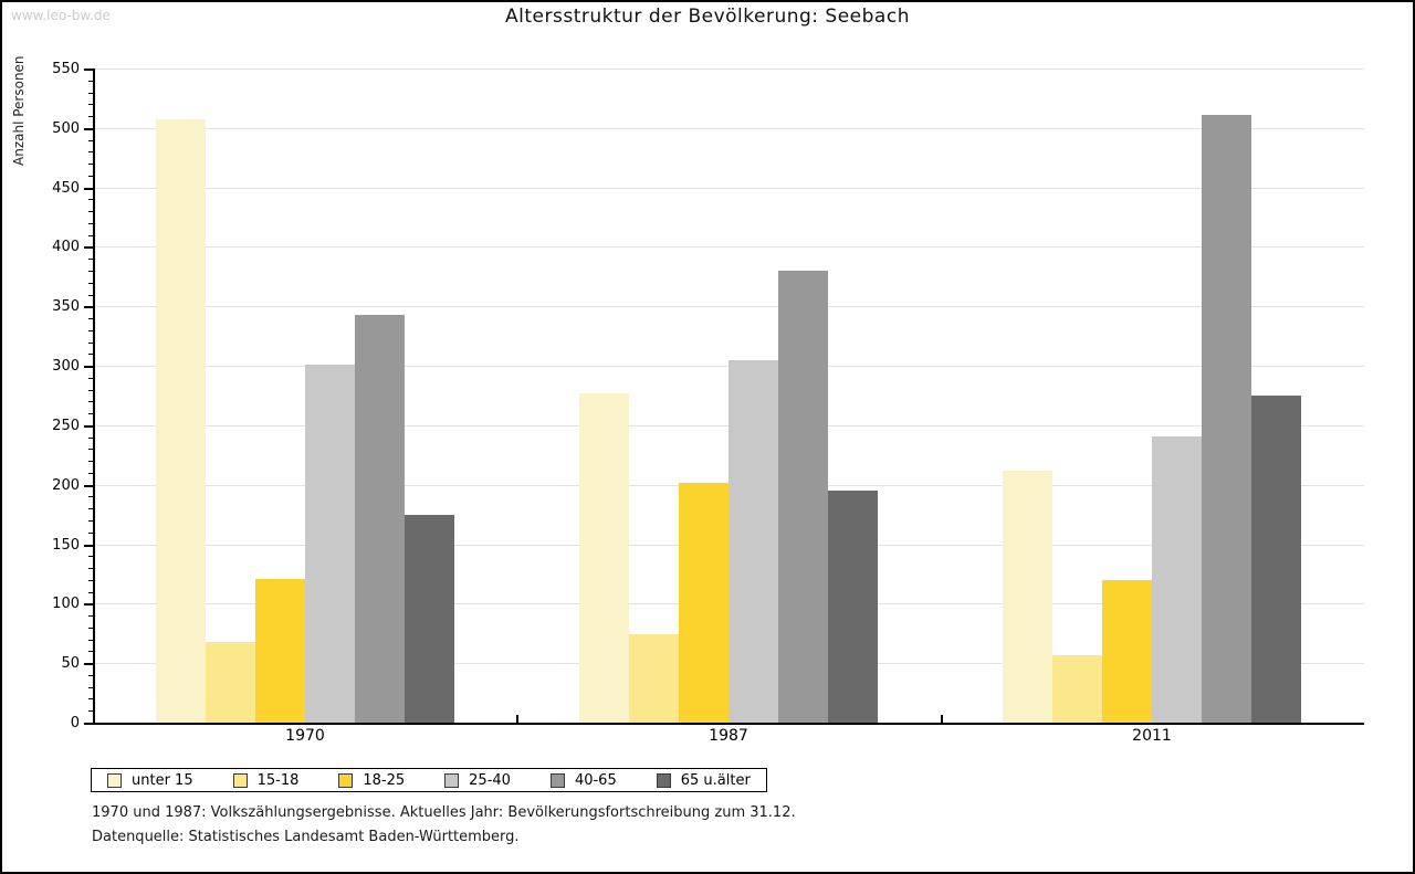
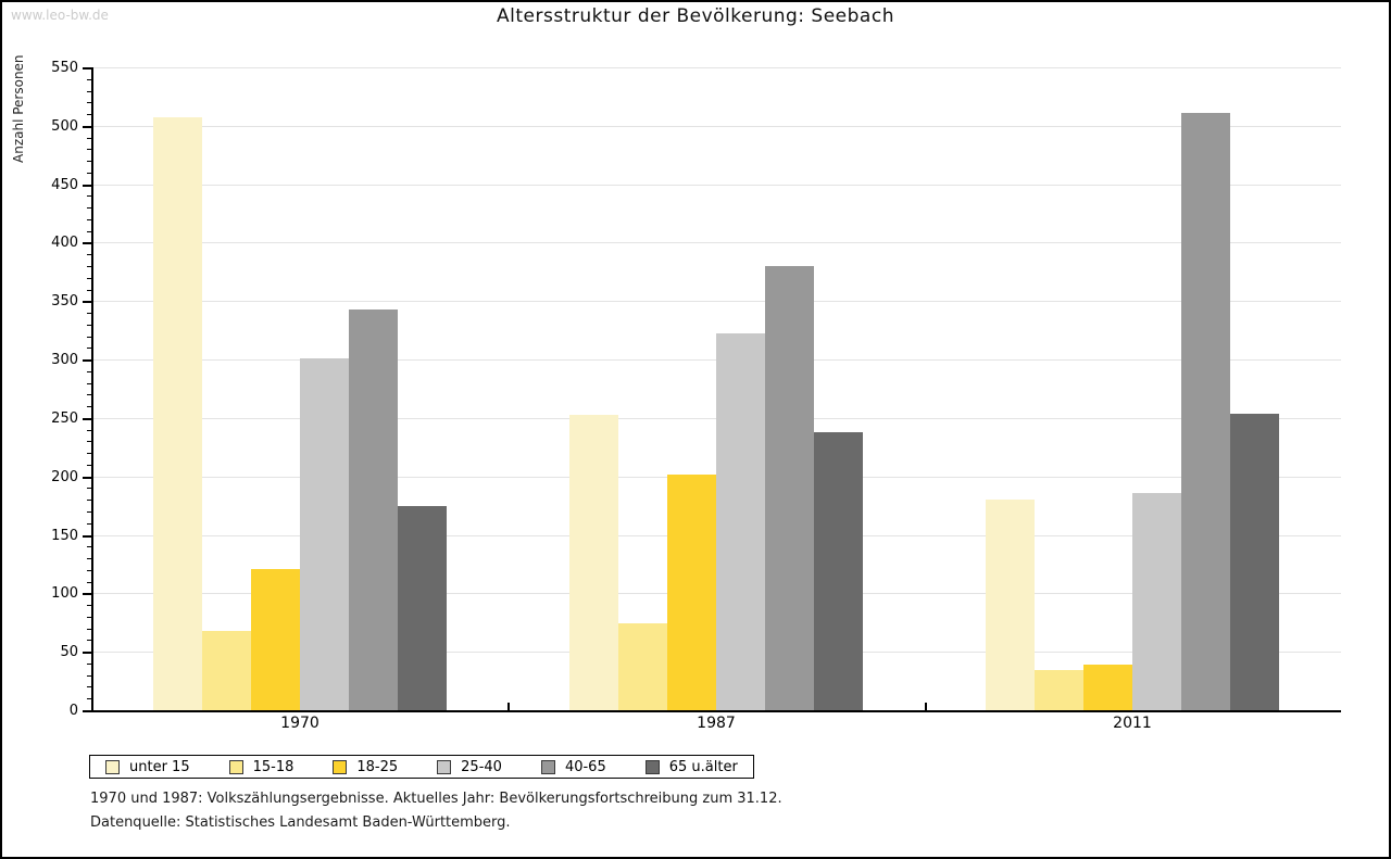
unter 15/1987: 277 -> 253
25-40/1987: 305 -> 322
65 u.älter/1987: 195 -> 238
unter 15/2011: 212 -> 180
15-18/2011: 57 -> 34
18-25/2011: 120 -> 39
25-40/2011: 241 -> 186
65 u.älter/2011: 275 -> 254
